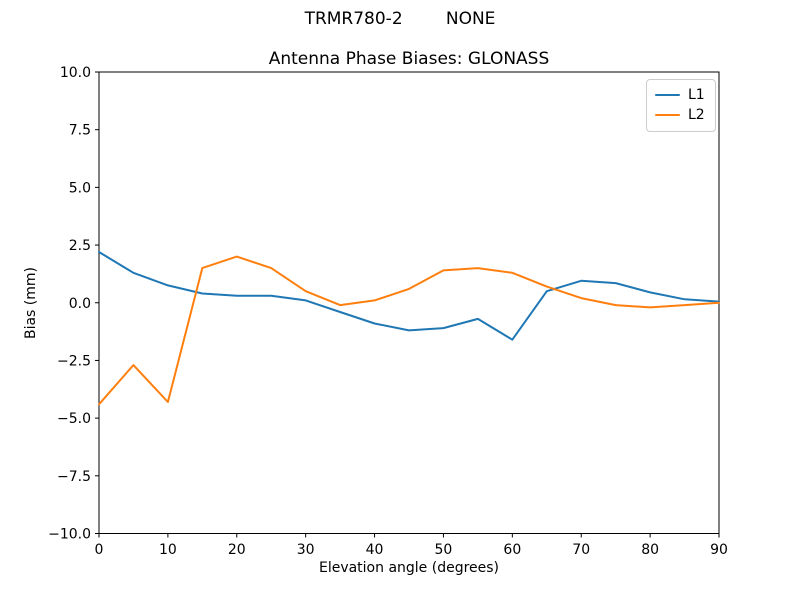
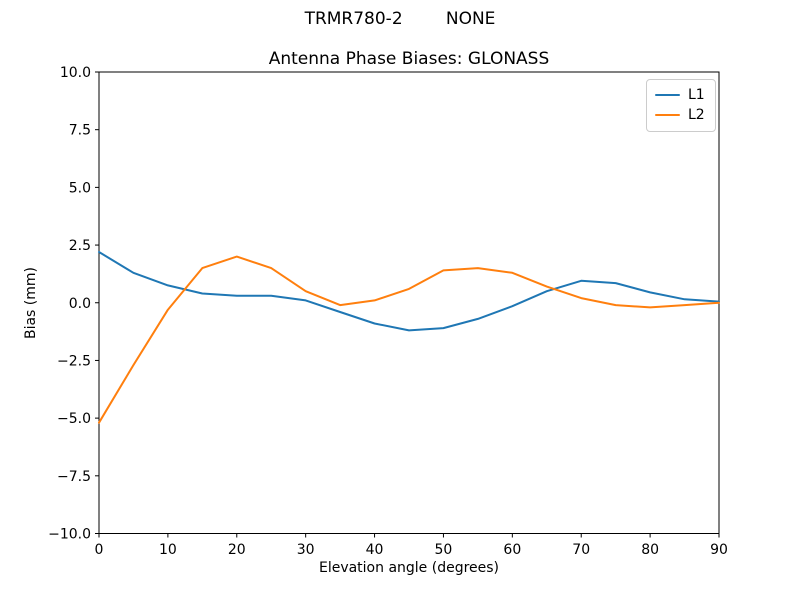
L2/0: -4.4 -> -5.2
L2/10: -4.3 -> -0.3
L1/60: -1.6 -> -0.1
